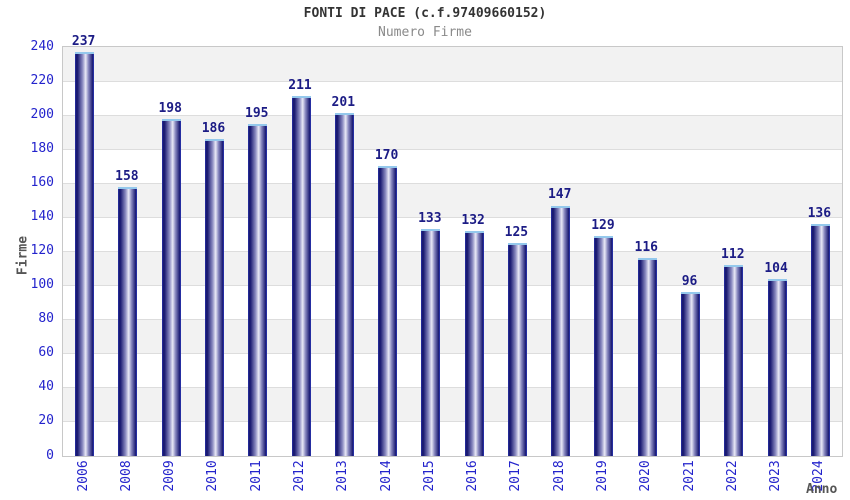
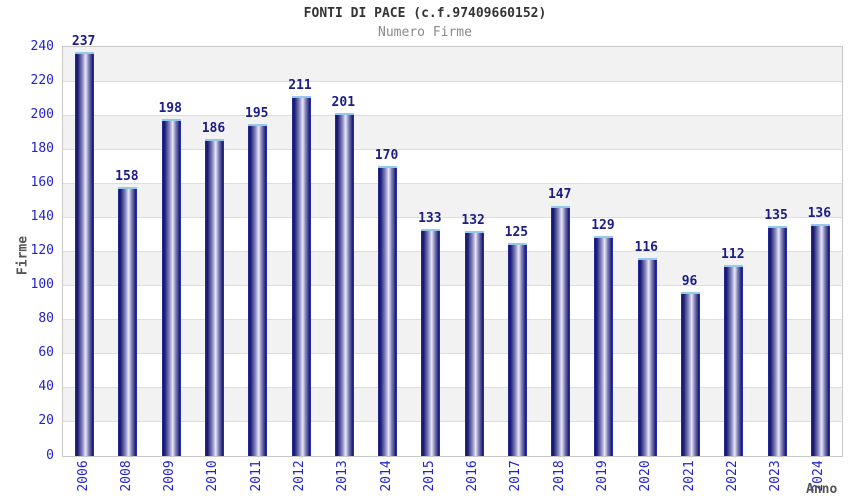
2023: 104 -> 135
